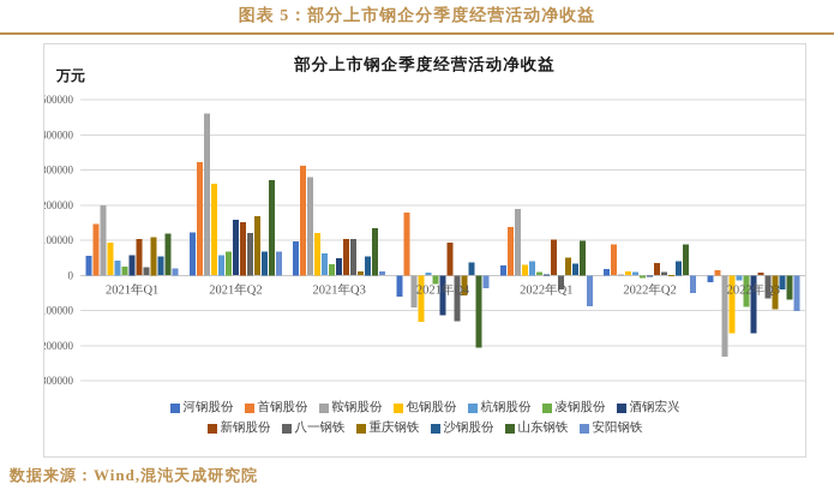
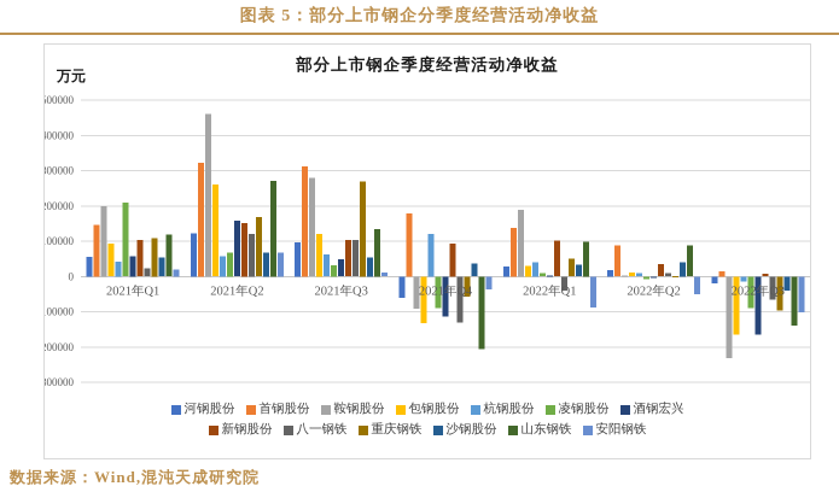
凌钢股份/2021年Q1: 20000 -> 210000
重庆钢铁/2021年Q3: 10000 -> 270000
杭钢股份/2021年Q4: 10000 -> 120000
凌钢股份/2021年Q4: -20000 -> -90000
山东钢铁/2022年Q3: -70000 -> -140000
